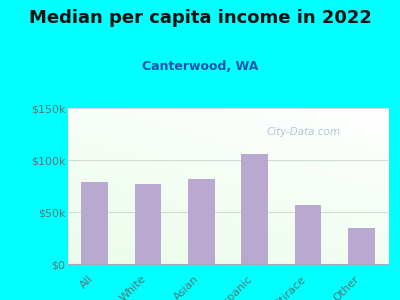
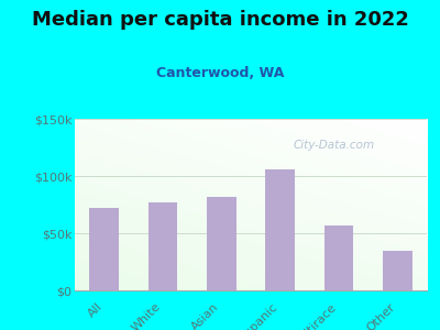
All: $79k -> $72k
